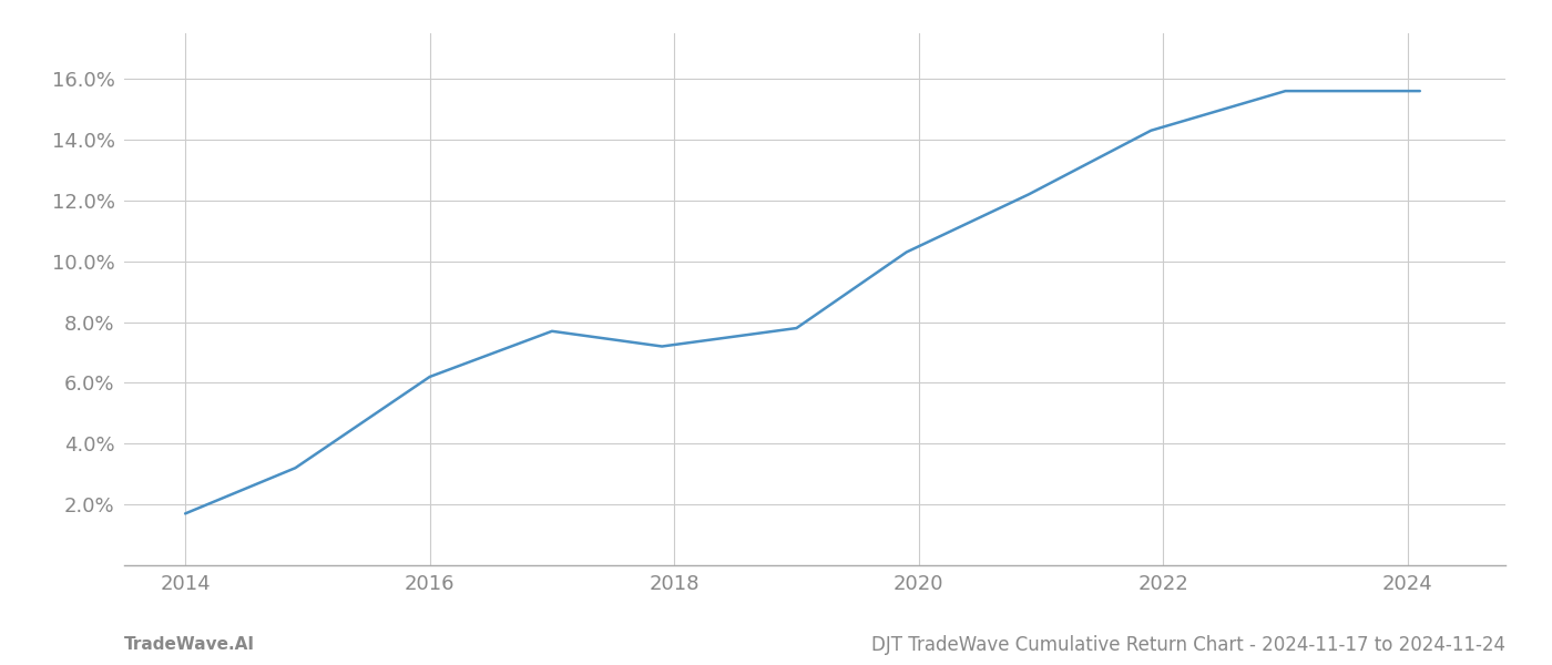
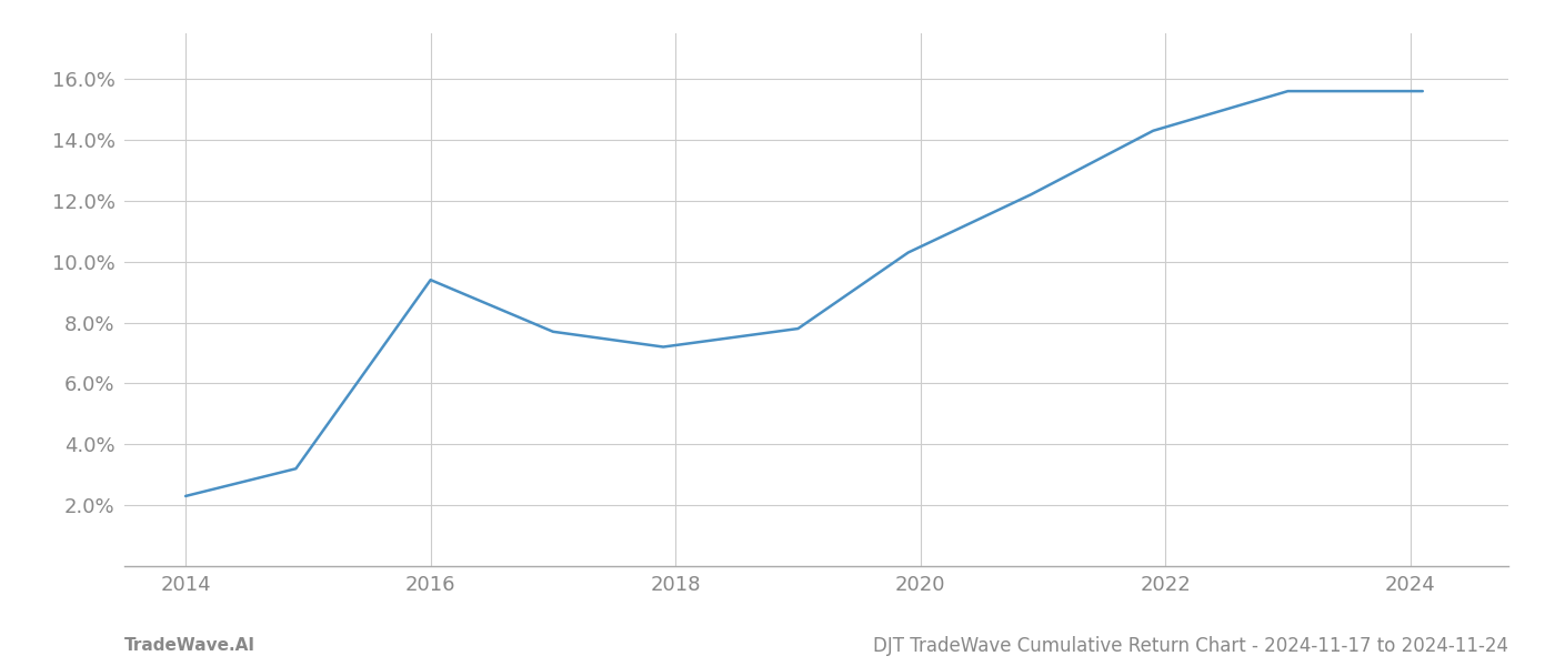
2014: 1.7% -> 2.3%
2016: 6.2% -> 9.4%
